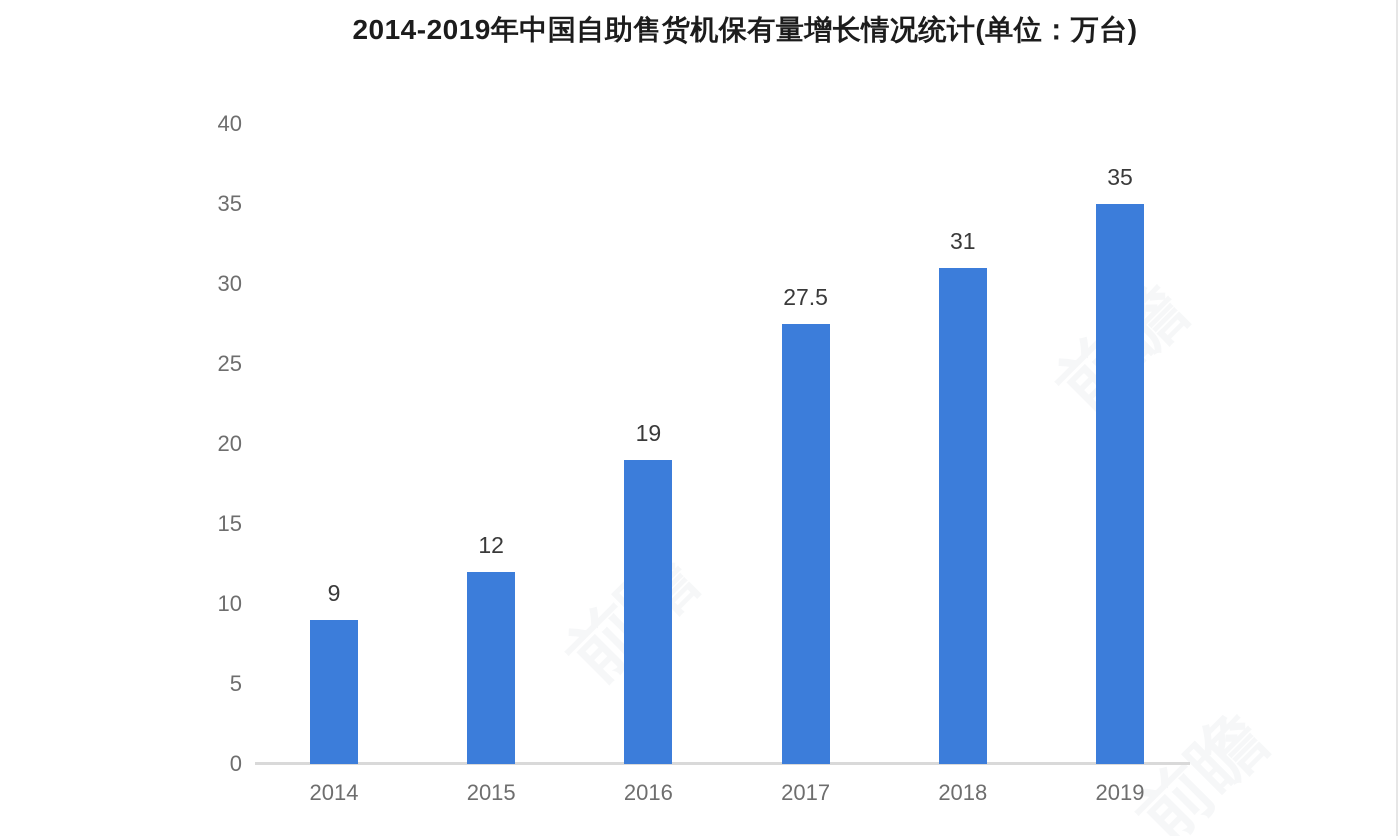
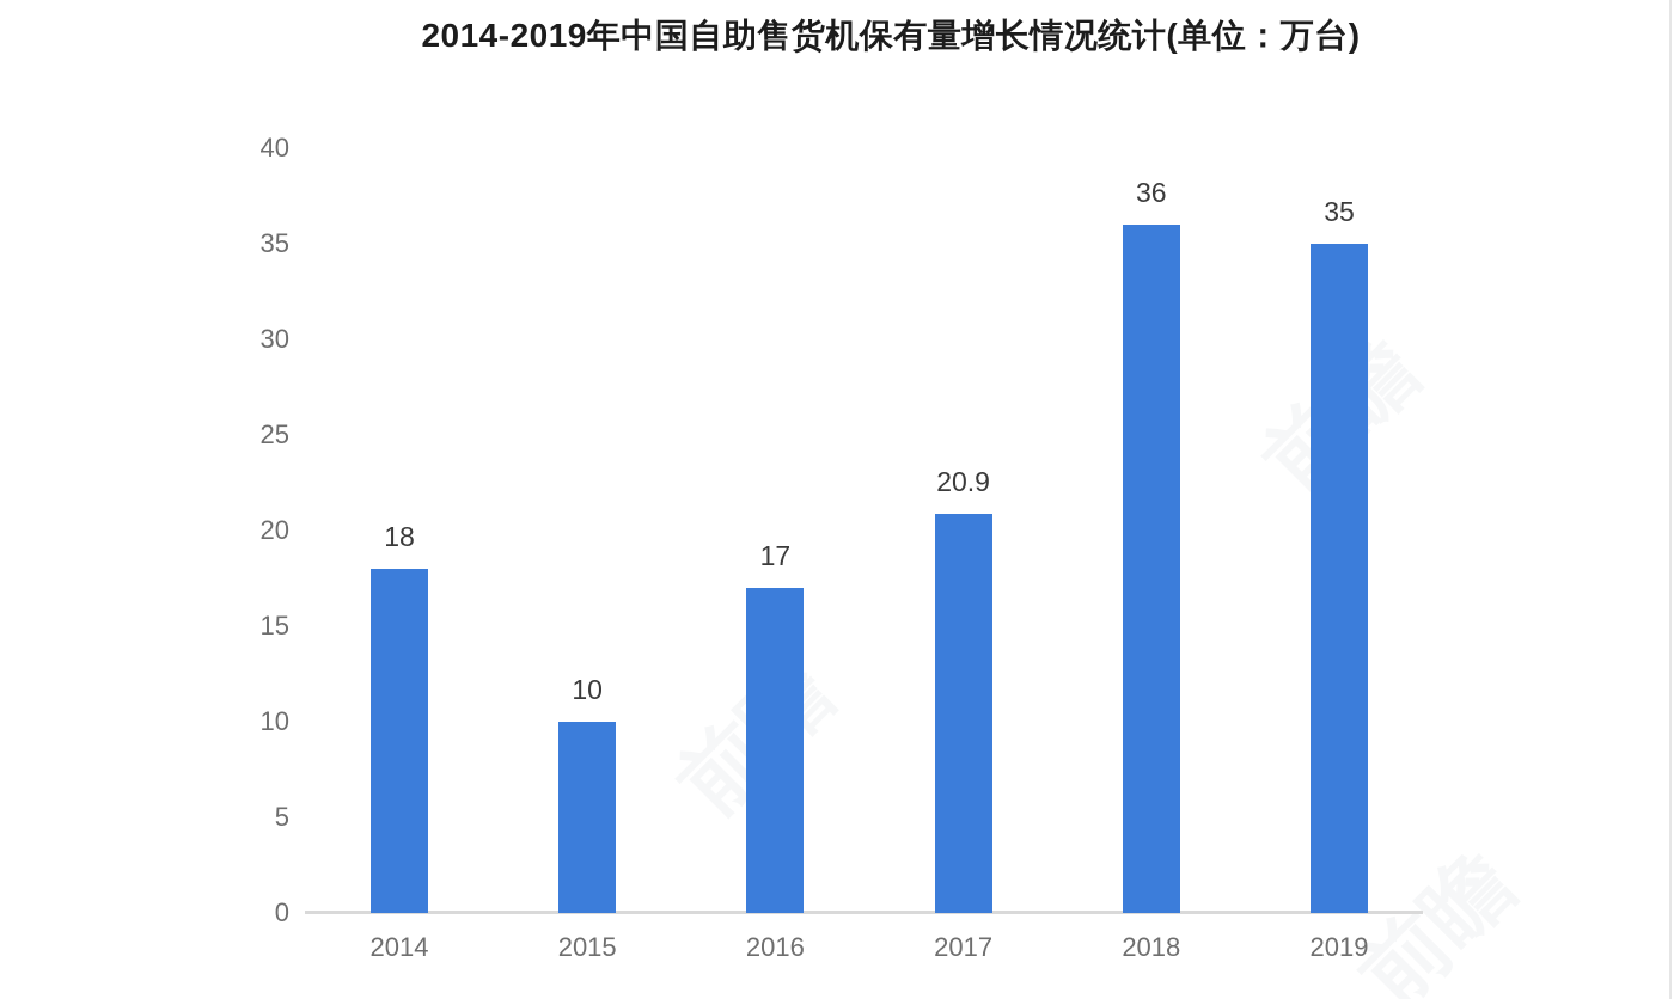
2014: 9 -> 18
2015: 12 -> 10
2016: 19 -> 17
2017: 27.5 -> 20.9
2018: 31 -> 36
